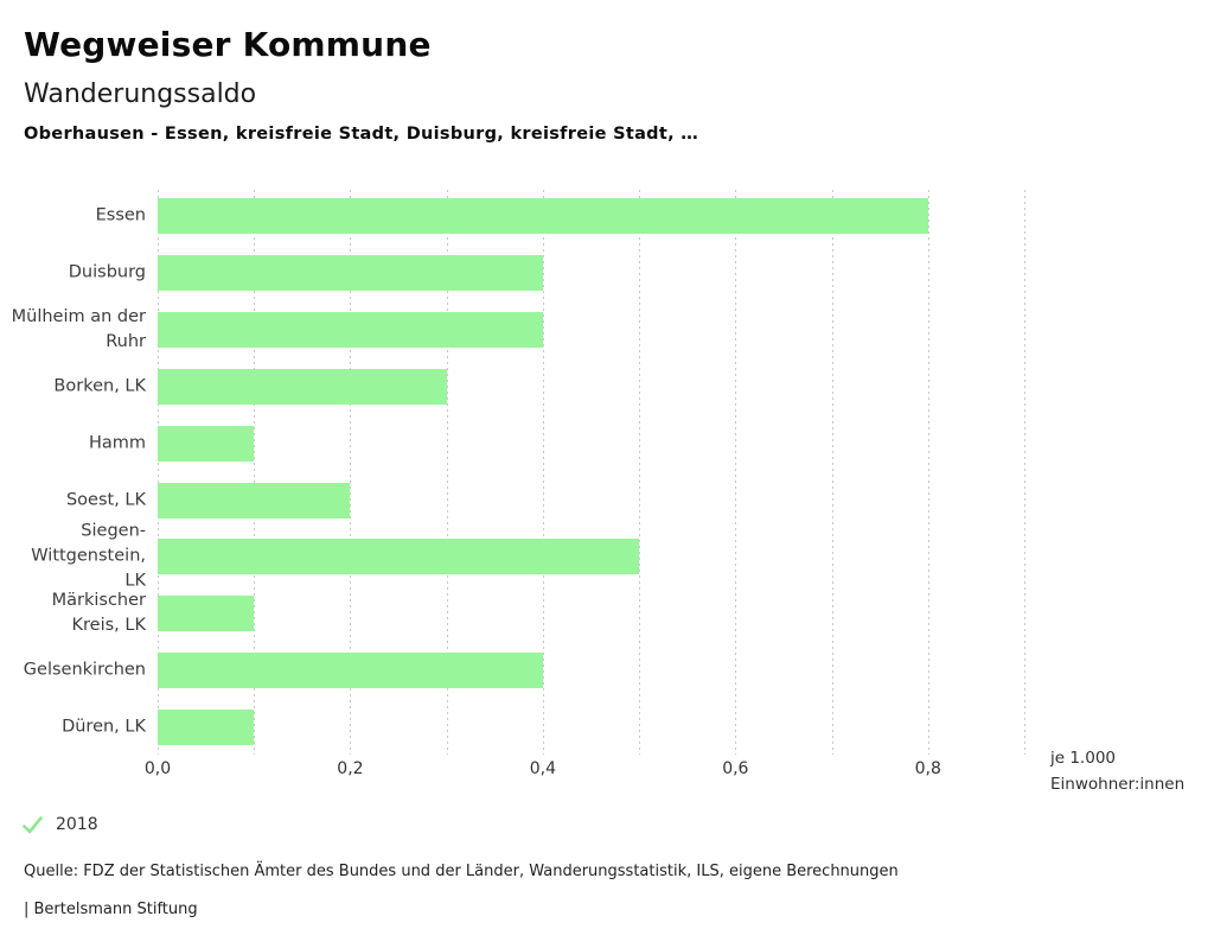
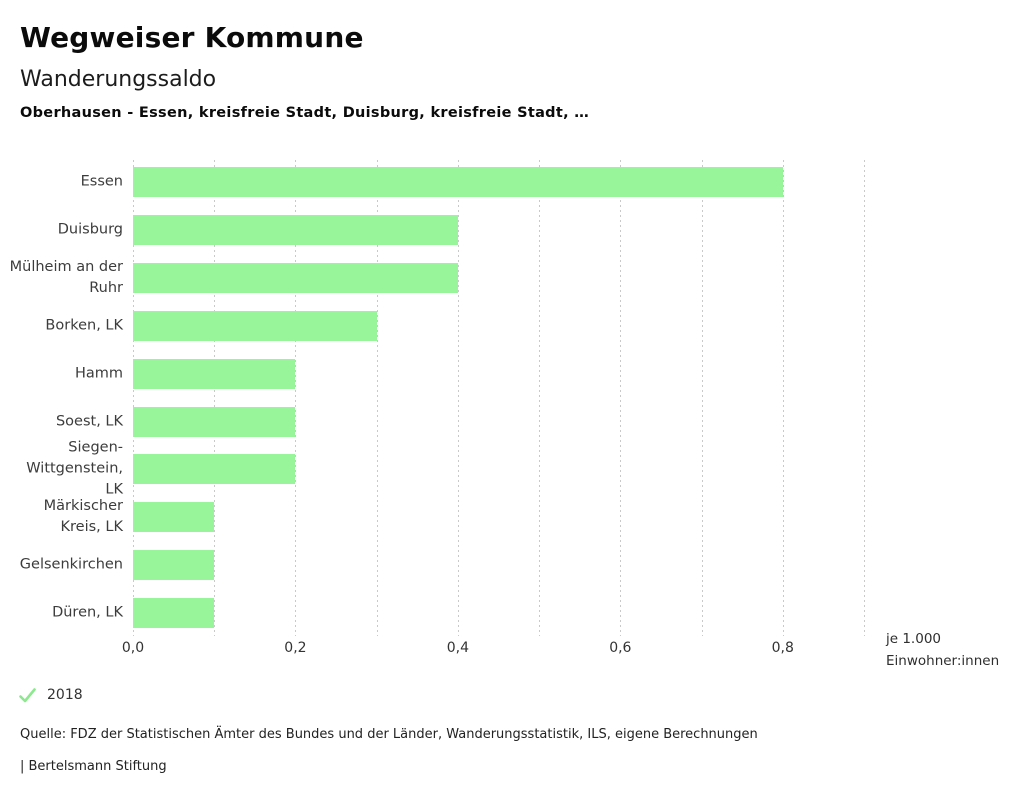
Hamm: 0,1 -> 0,2
Siegen-Wittgenstein, LK: 0,5 -> 0,2
Gelsenkirchen: 0,4 -> 0,1
